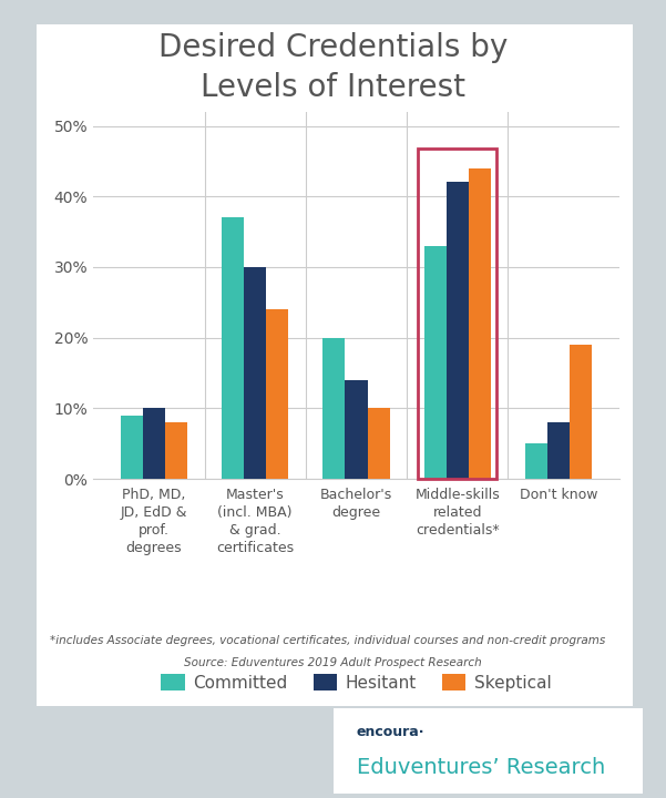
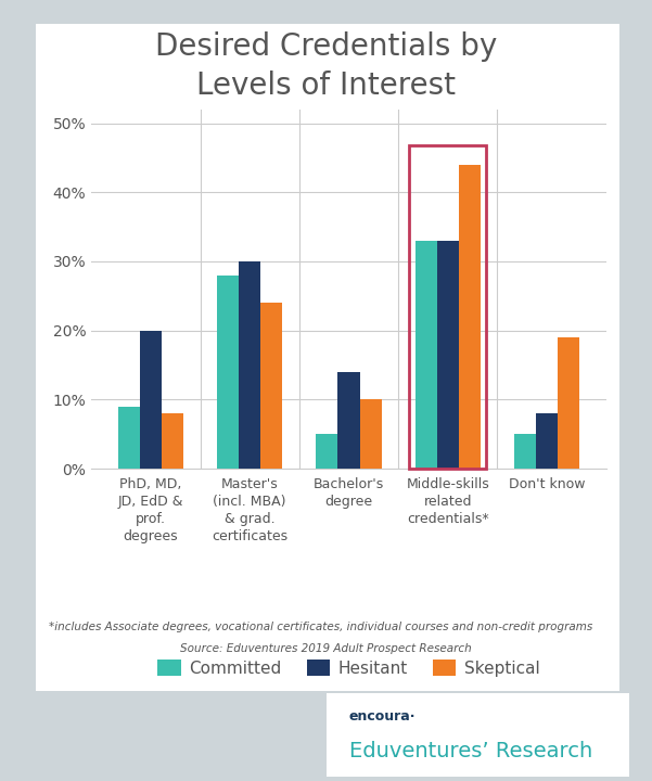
Hesitant/PhD, MD, JD, EdD & prof. degrees: 10% -> 20%
Committed/Master's (incl. MBA) & grad. certificates: 37% -> 28%
Committed/Bachelor's degree: 20% -> 5%
Hesitant/Middle-skills related credentials*: 42% -> 33%
